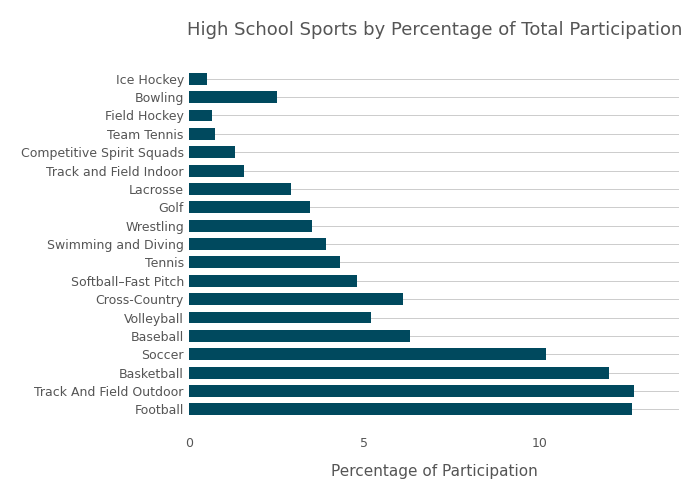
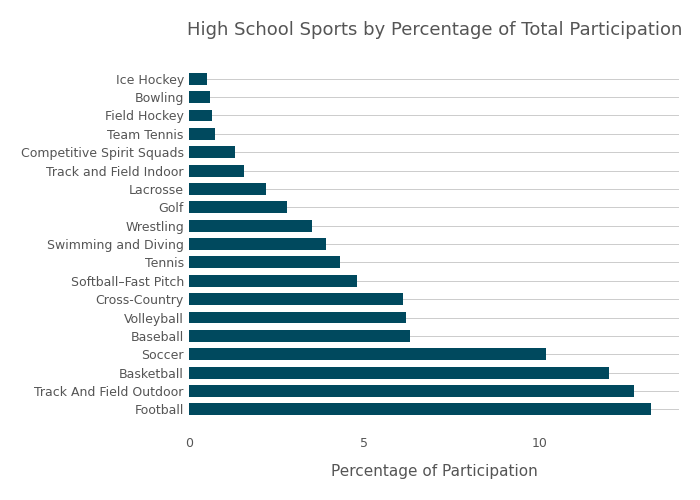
Bowling: 2.50 -> 0.60
Lacrosse: 2.90 -> 2.20
Golf: 3.45 -> 2.80
Volleyball: 5.20 -> 6.20
Football: 12.65 -> 13.20
